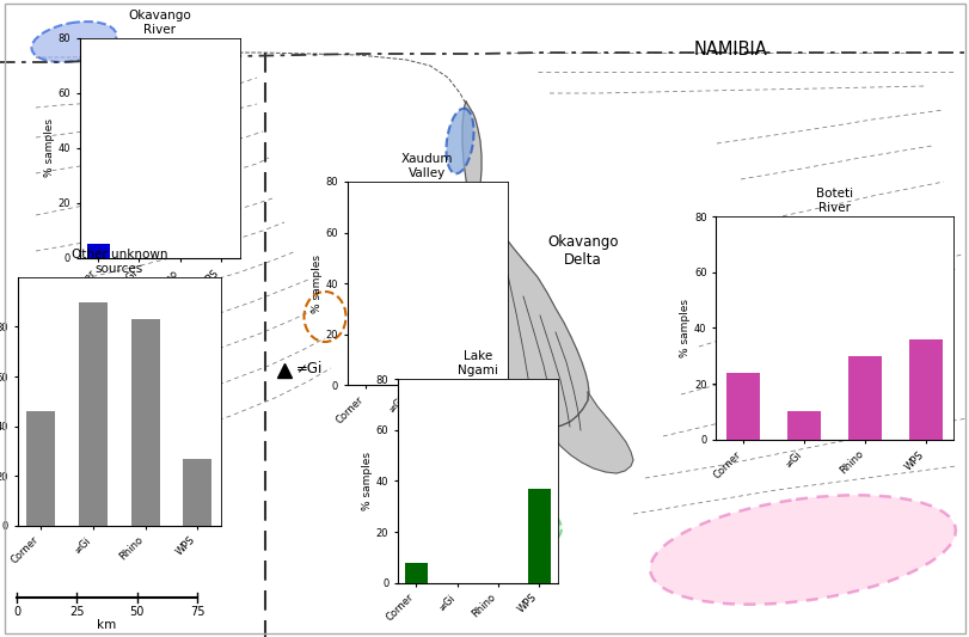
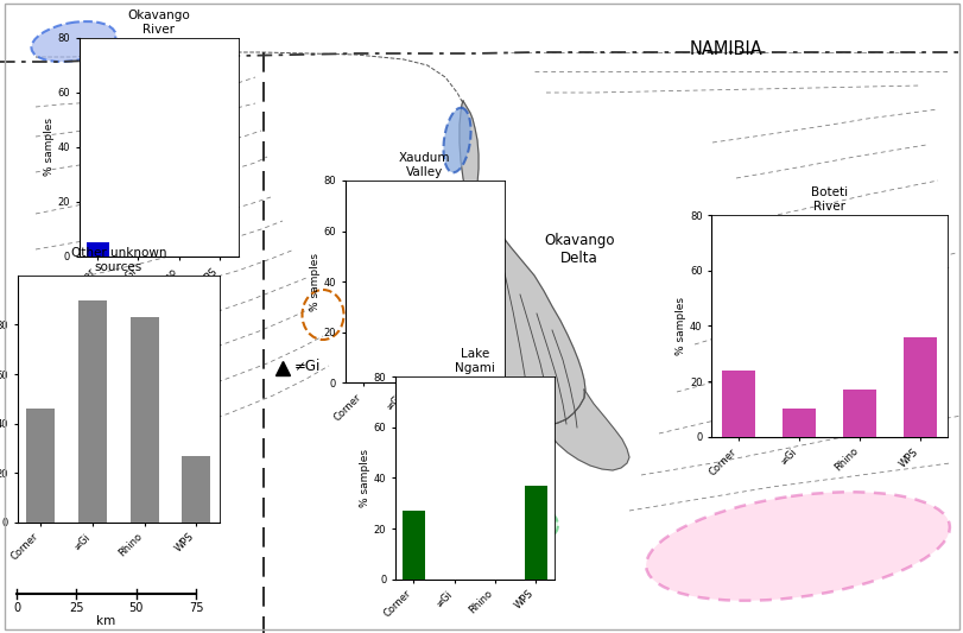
Boteti River/Rhino: 30 -> 17
Lake Ngami/Corner: 8 -> 27
